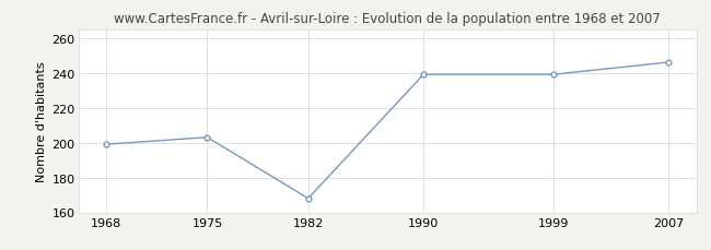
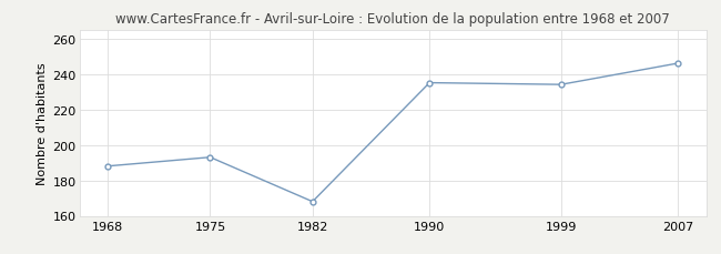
1968: 199 -> 188
1975: 203 -> 193
1990: 239 -> 235
1999: 239 -> 234
